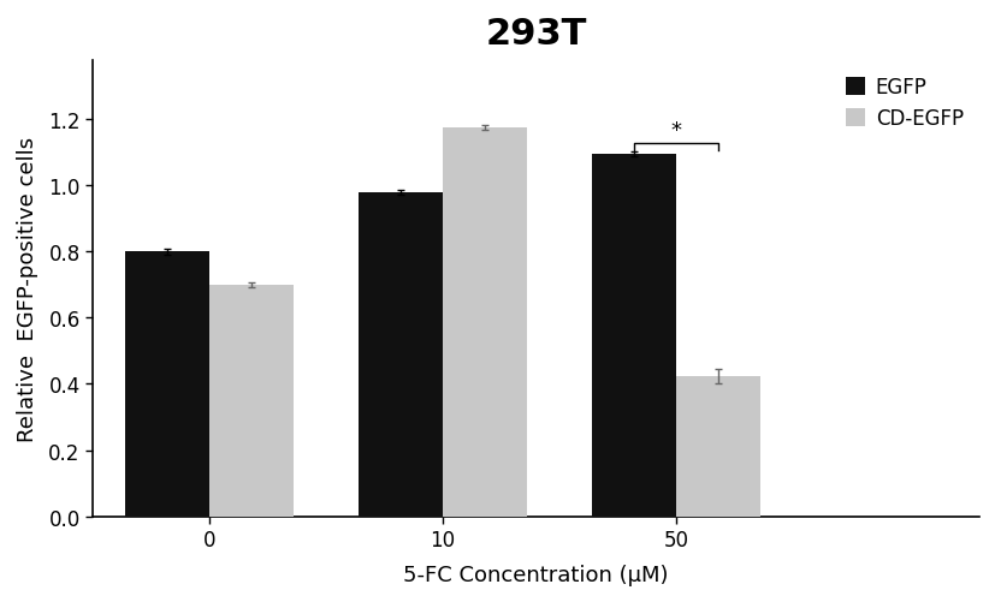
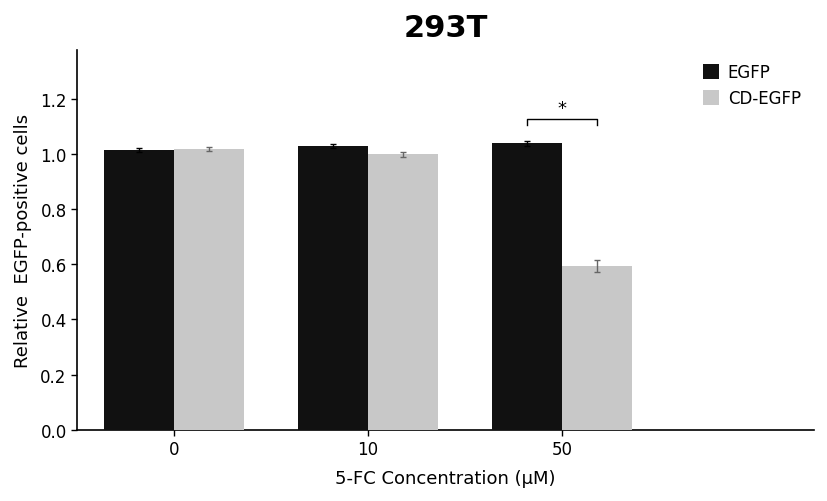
EGFP/0: 0.800 -> 1.015
CD-EGFP/0: 0.700 -> 1.020
EGFP/10: 0.980 -> 1.030
CD-EGFP/10: 1.175 -> 1.000
EGFP/50: 1.095 -> 1.040
CD-EGFP/50: 0.425 -> 0.595
